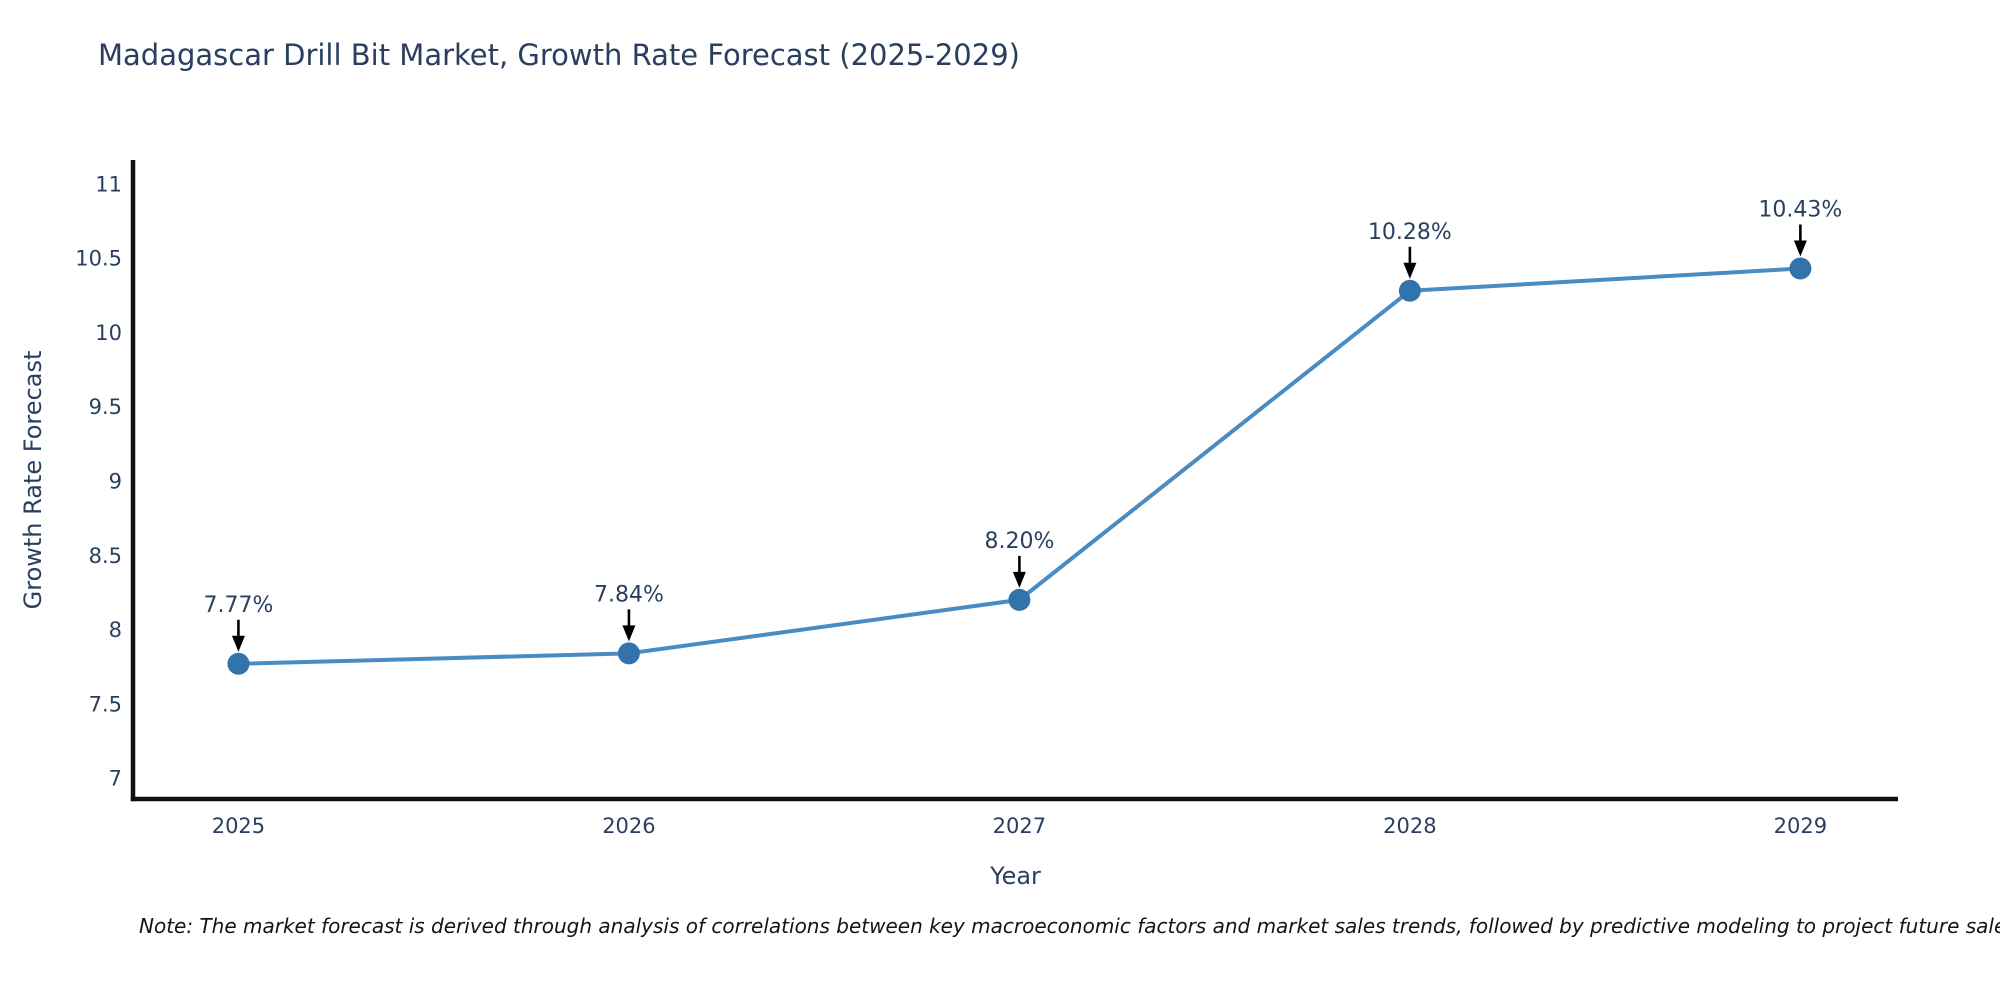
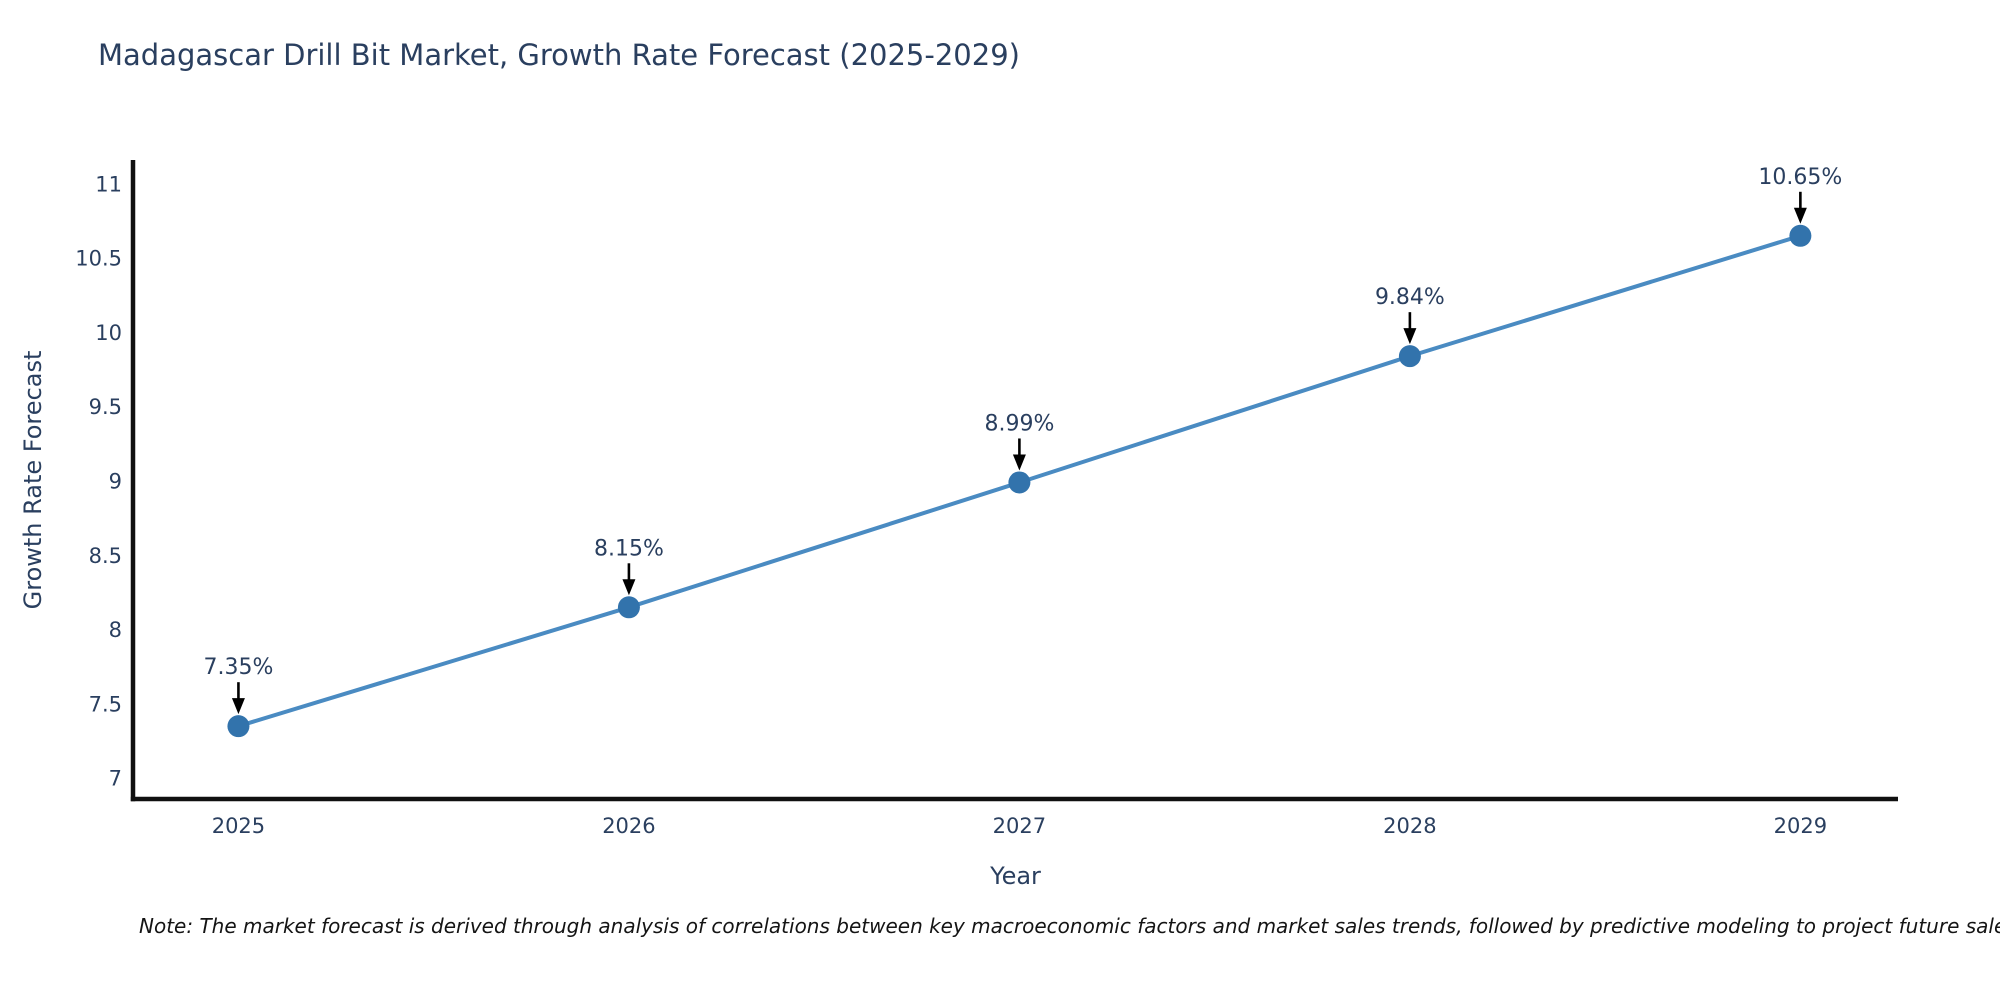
2025: 7.77% -> 7.35%
2026: 7.84% -> 8.15%
2027: 8.20% -> 8.99%
2028: 10.28% -> 9.84%
2029: 10.43% -> 10.65%
